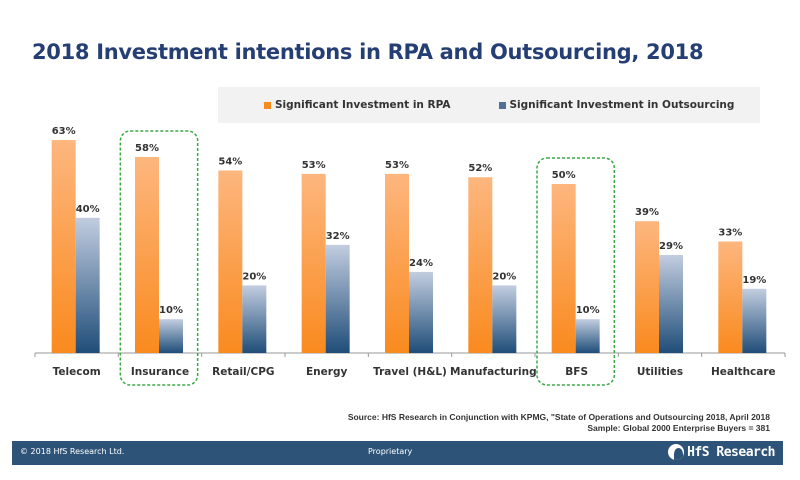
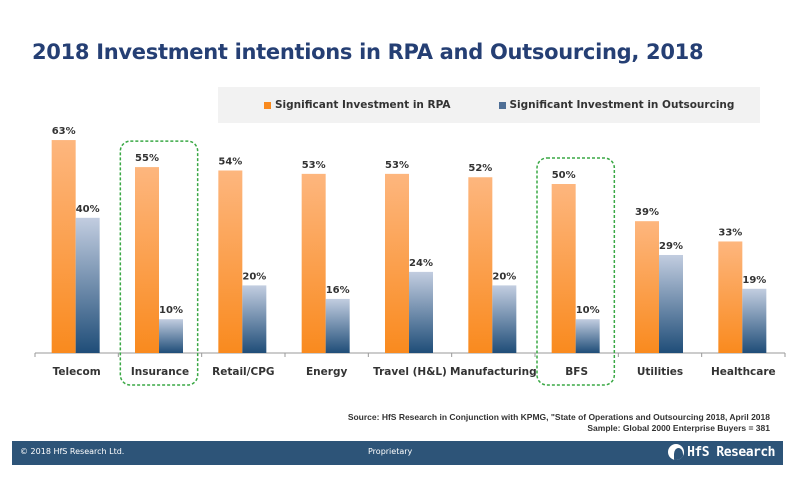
Significant Investment in RPA/Insurance: 58% -> 55%
Significant Investment in Outsourcing/Energy: 32% -> 16%
